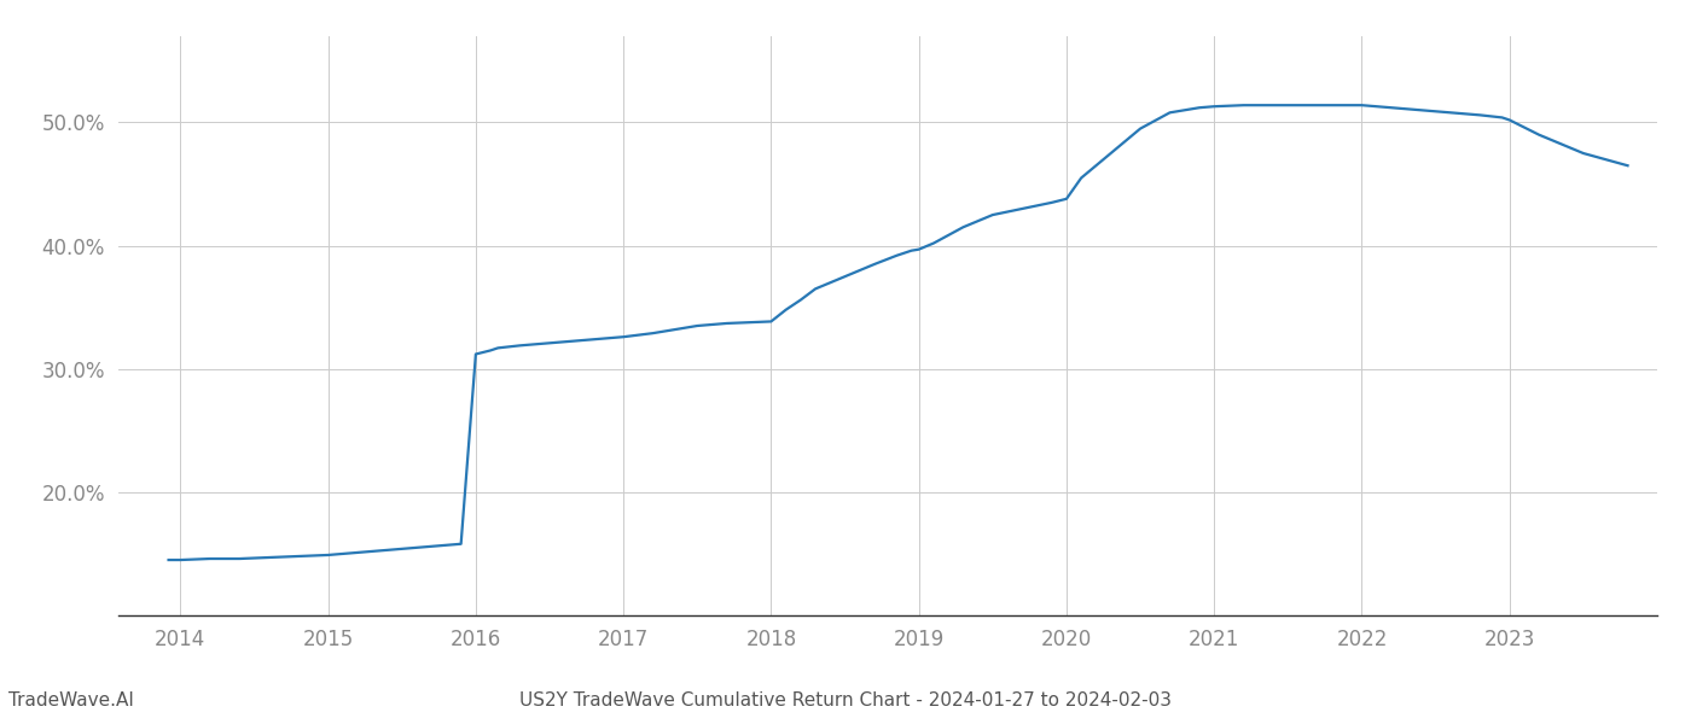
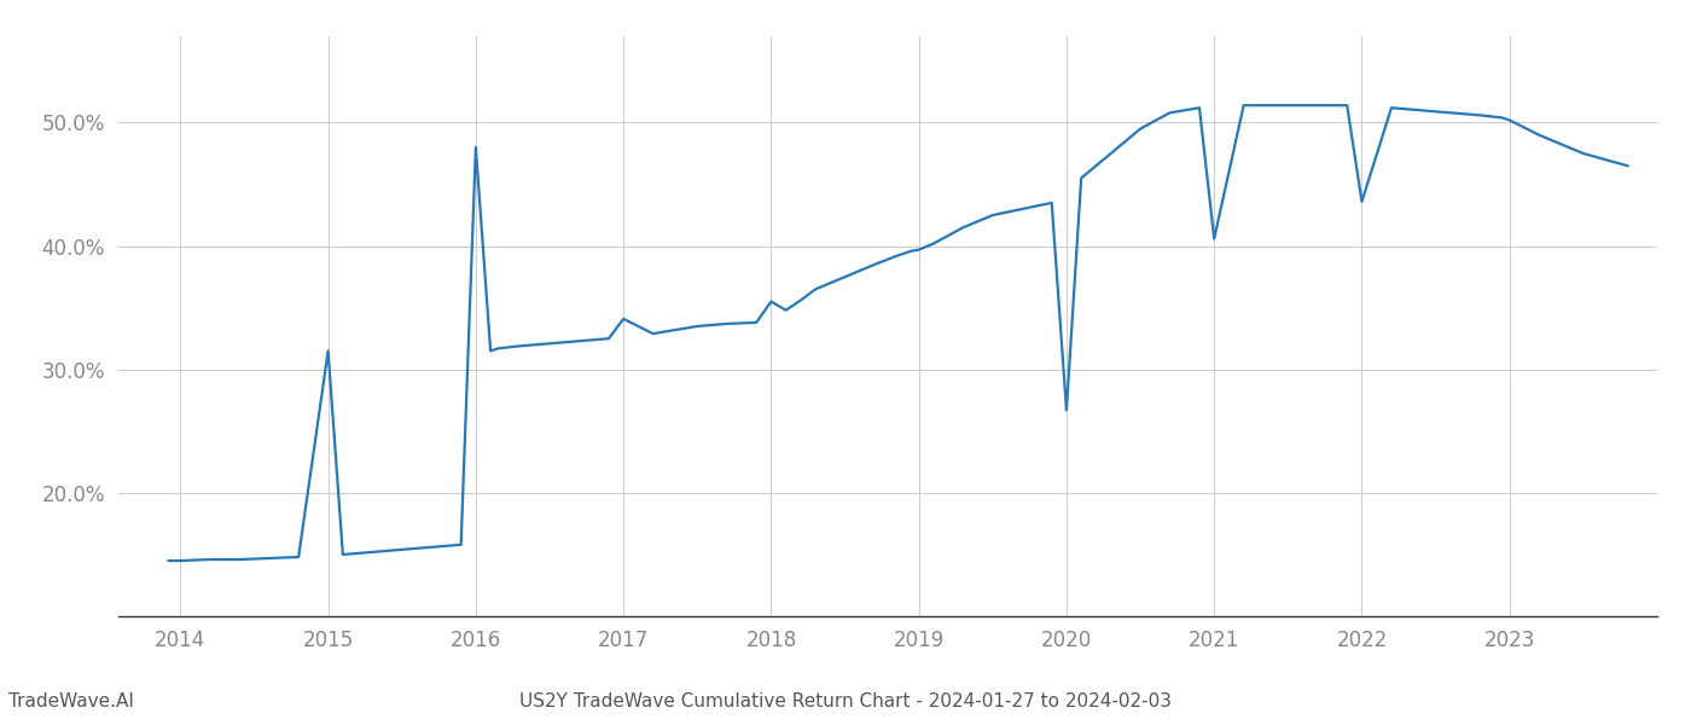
2015: 14.9% -> 31.5%
2016: 31.2% -> 48.0%
2017: 32.6% -> 34.1%
2018: 33.9% -> 35.5%
2020: 43.8% -> 26.7%
2021: 51.3% -> 40.6%
2022: 51.4% -> 43.6%
